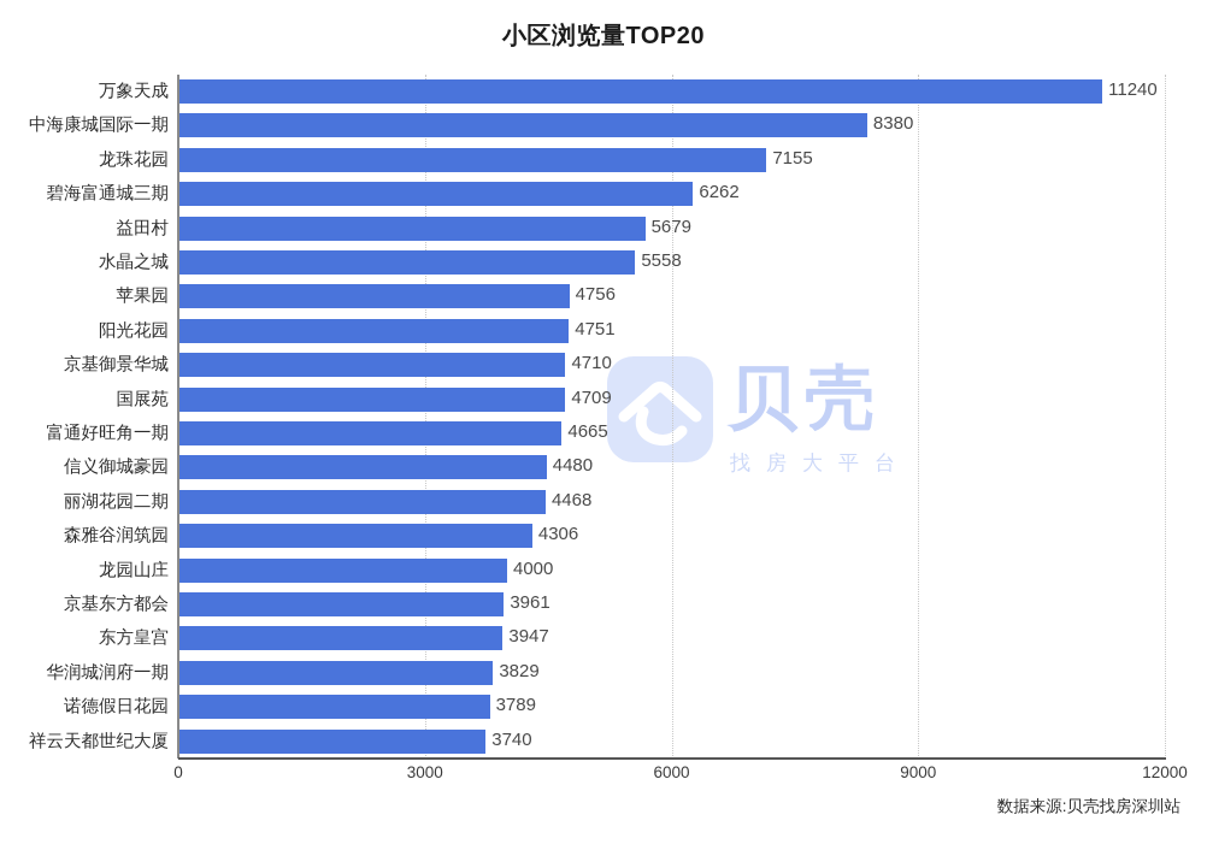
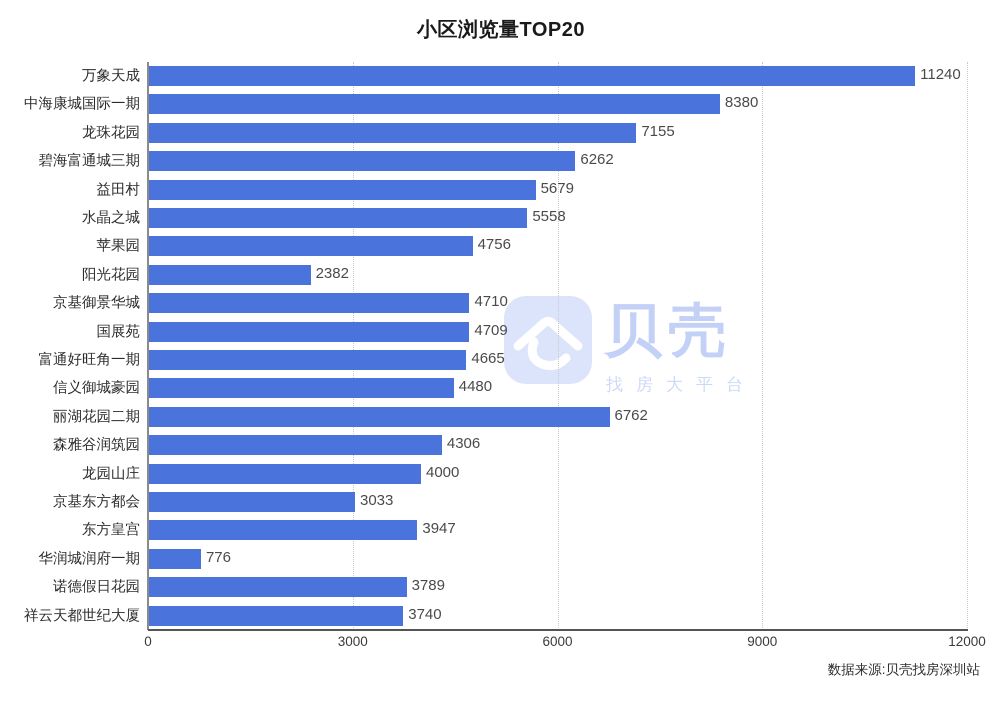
阳光花园: 4751 -> 2382
丽湖花园二期: 4468 -> 6762
京基东方都会: 3961 -> 3033
华润城润府一期: 3829 -> 776
